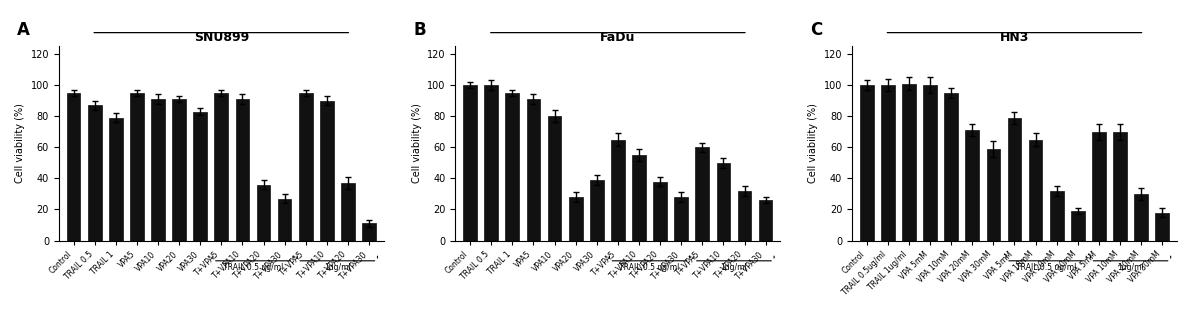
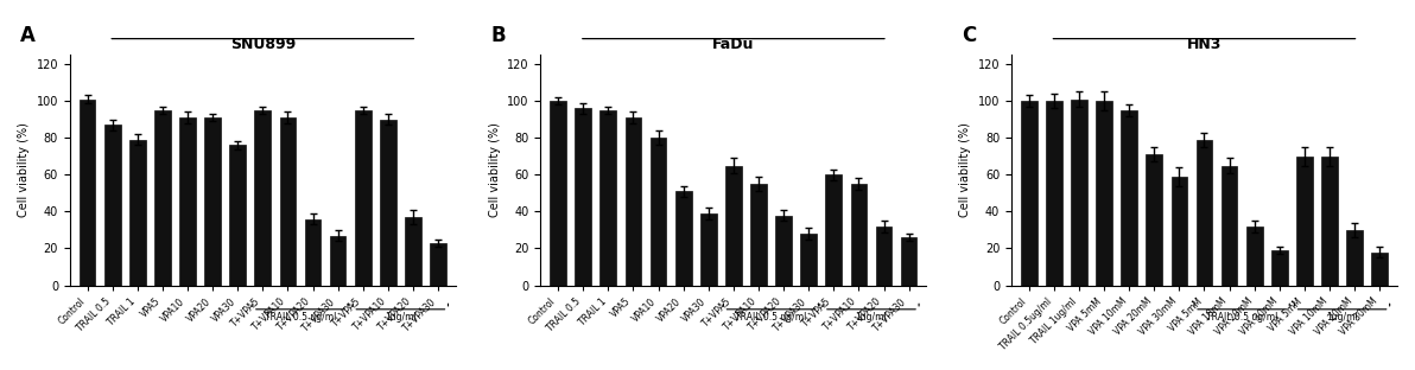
SNU899/Control: 95 -> 101
SNU899/VPA30: 83 -> 76
SNU899/T+VPA30: 11 -> 23
FaDu/TRAIL 0.5: 100 -> 96
FaDu/VPA20: 28 -> 51
FaDu/T+VPA10: 50 -> 55
